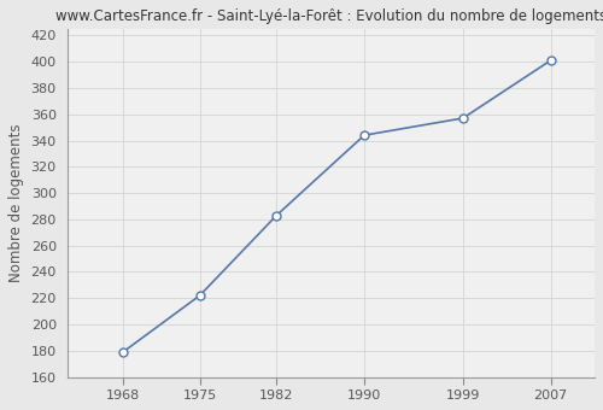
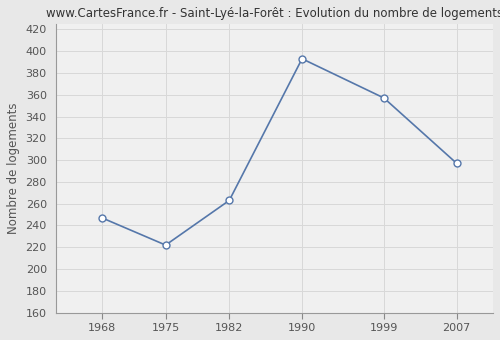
1968: 179 -> 247
1982: 283 -> 263
1990: 344 -> 393
2007: 401 -> 297
